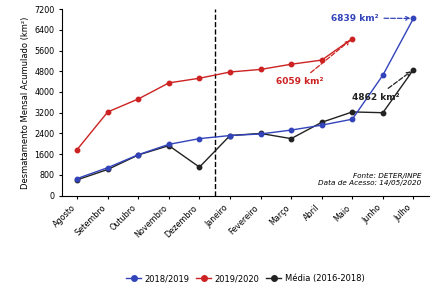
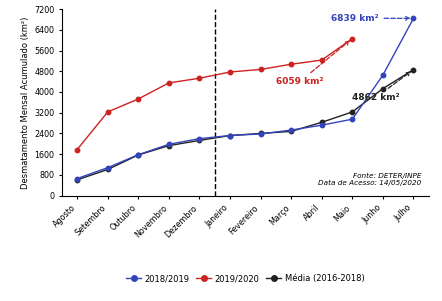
Média (2016-2018)/Dezembro: 1100 -> 2130
Média (2016-2018)/Março: 2200 -> 2480
Média (2016-2018)/Junho: 3200 -> 4130
